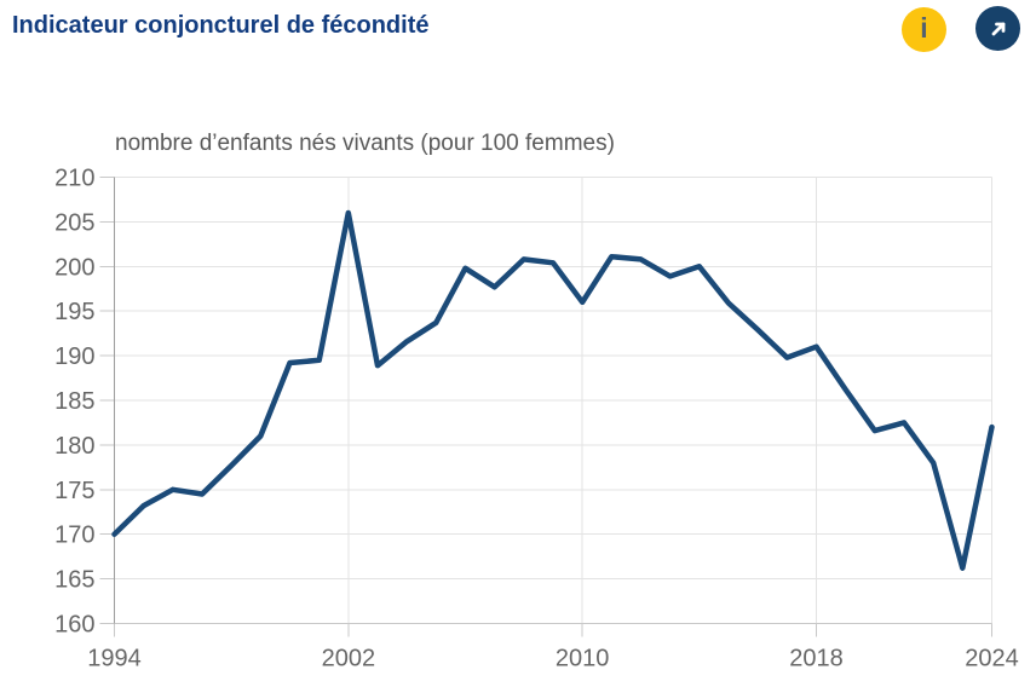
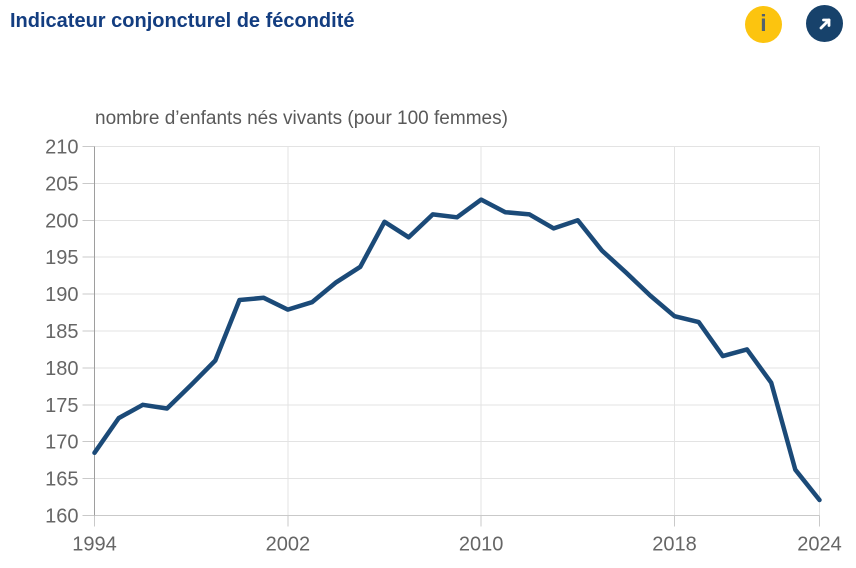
1994: 170 -> 168
2002: 206 -> 188
2010: 196 -> 203
2018: 191 -> 187
2024: 182 -> 162
